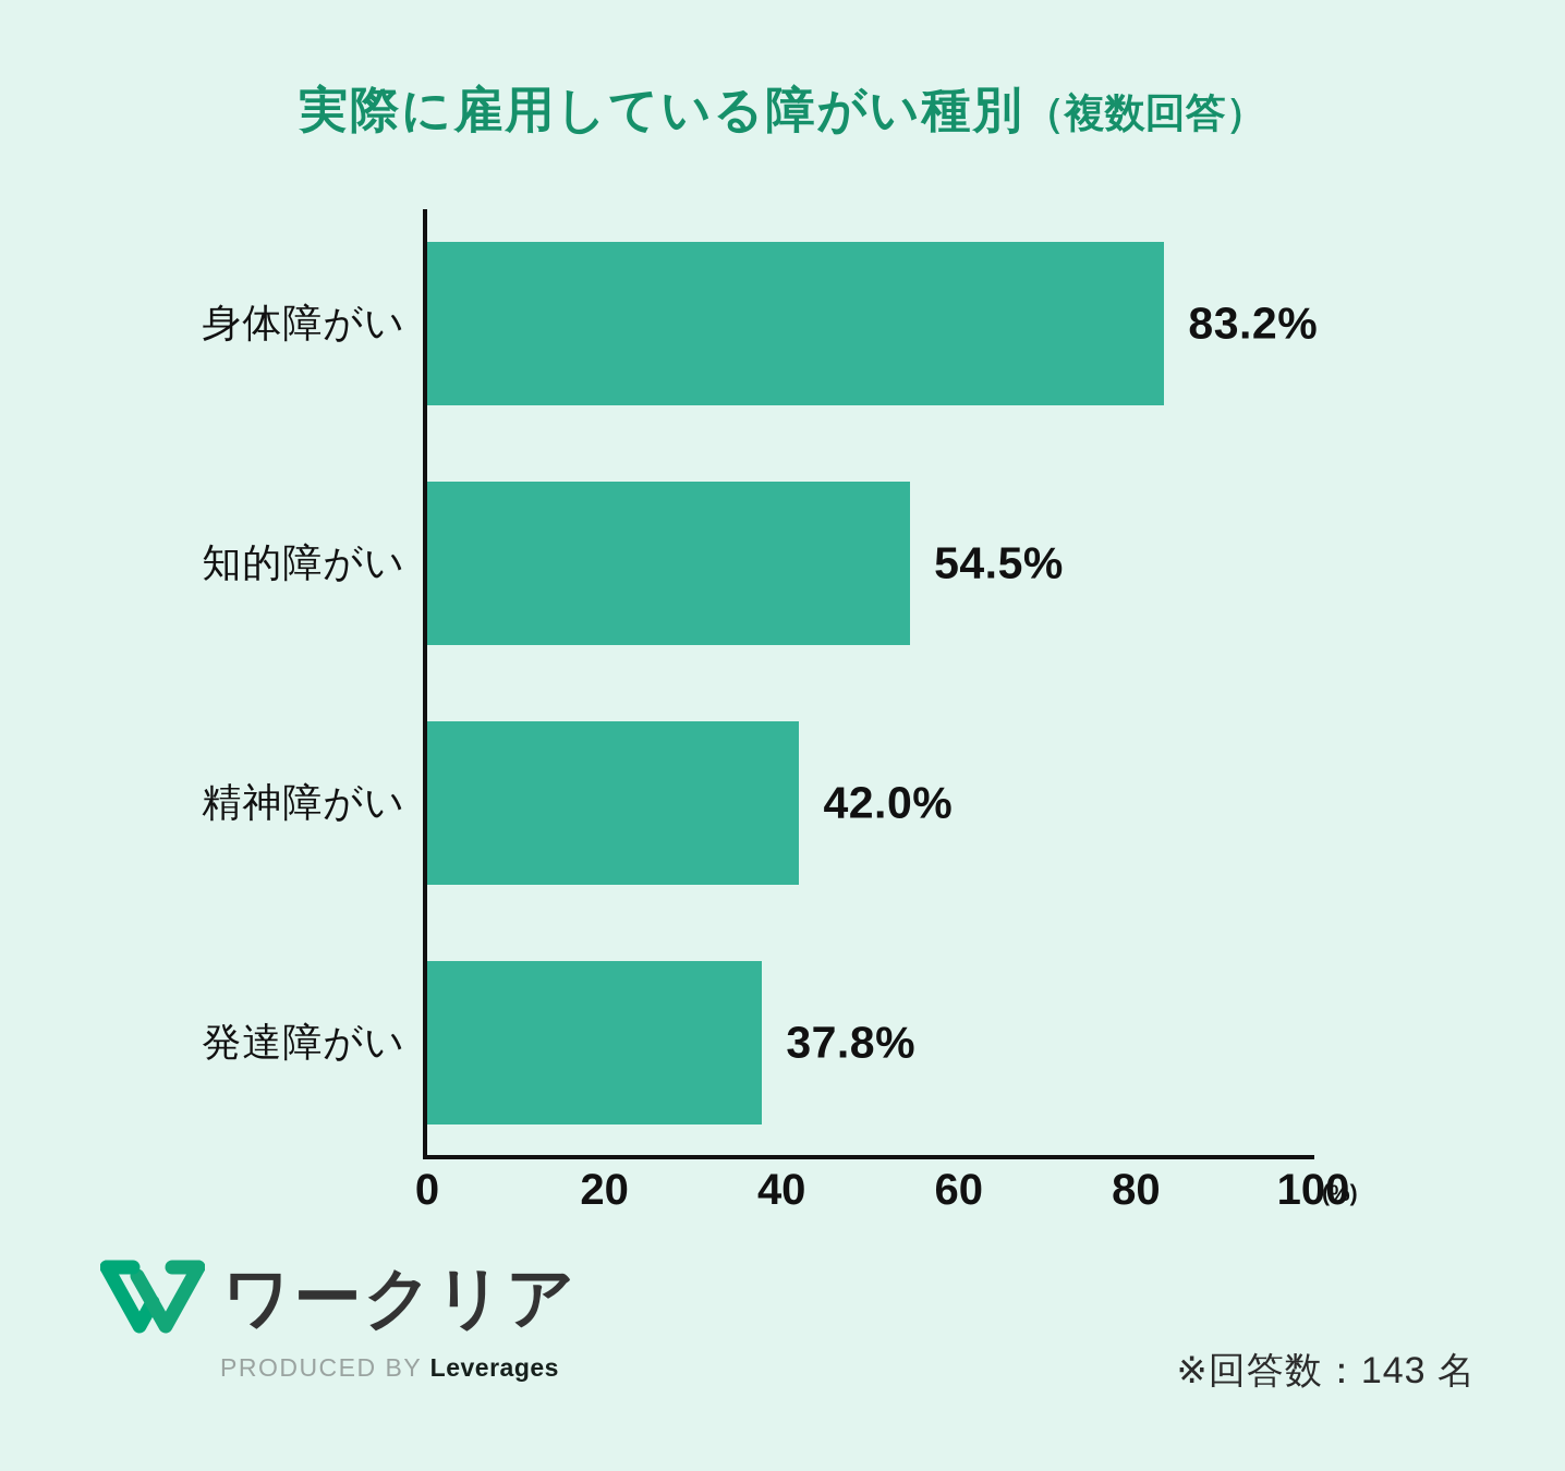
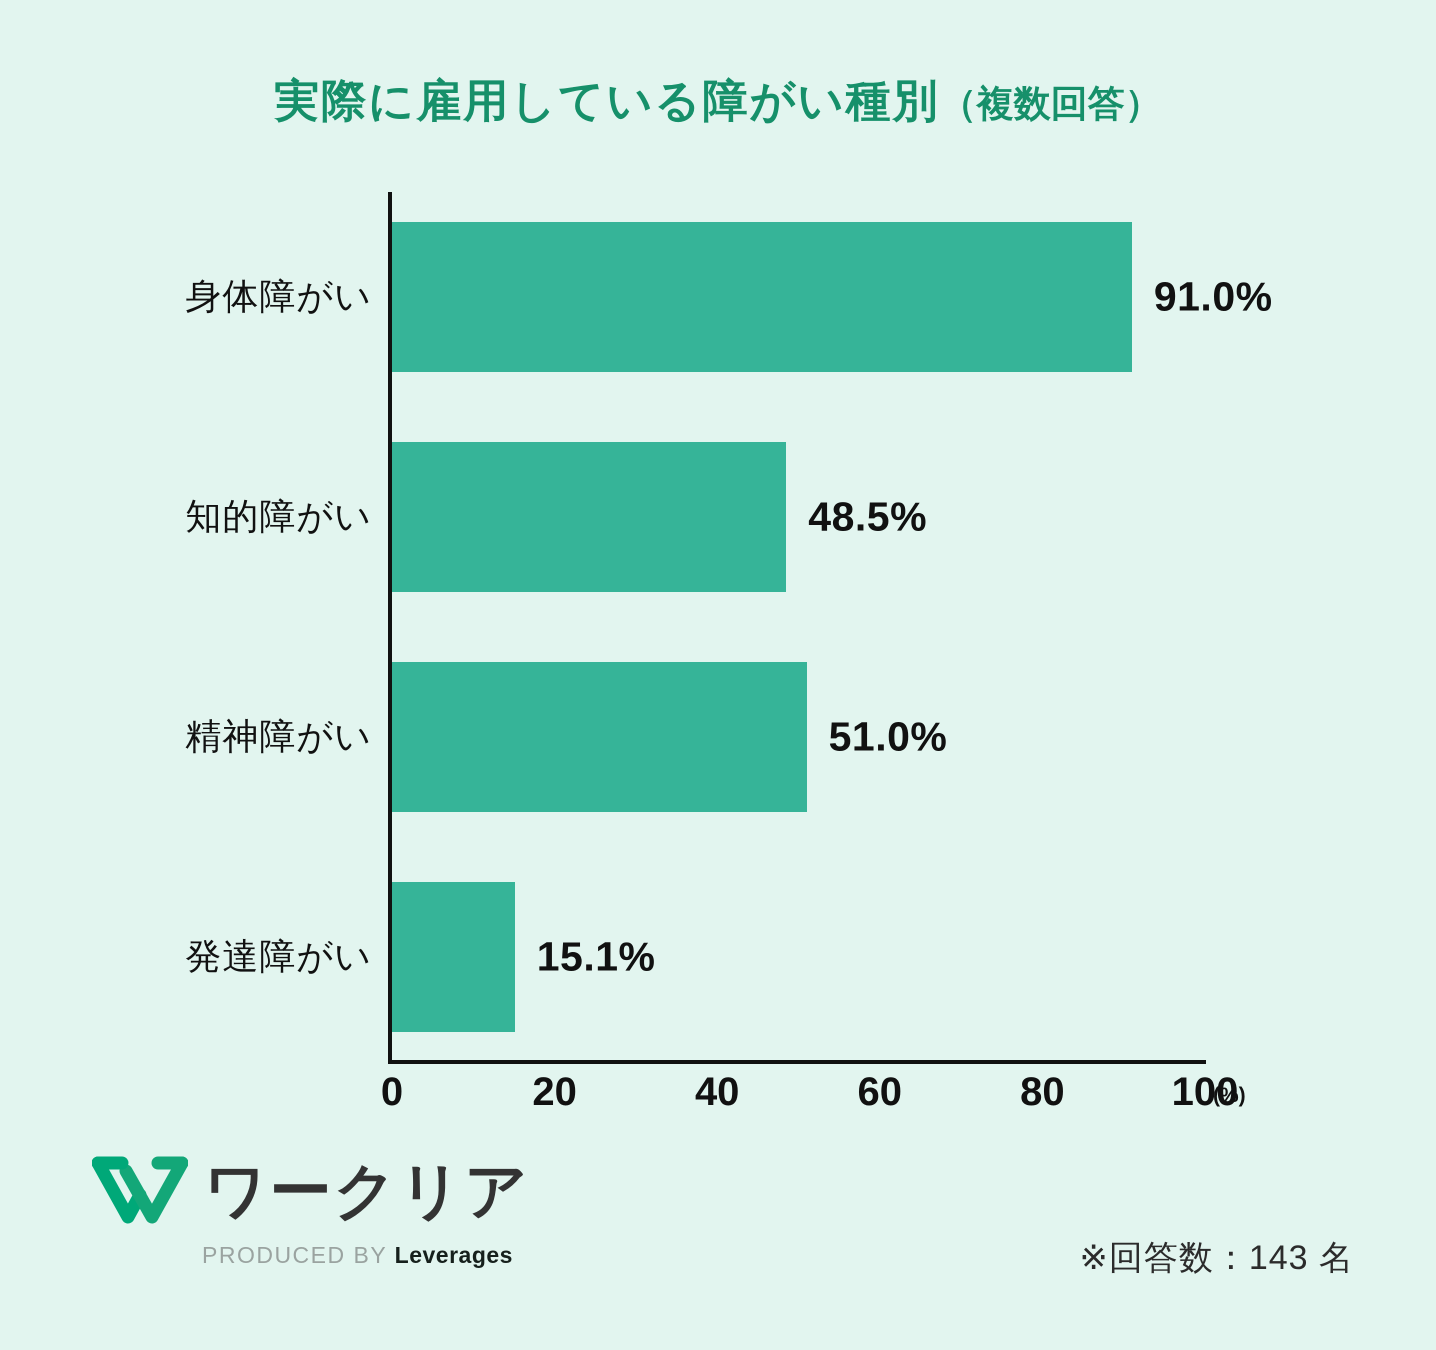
身体障がい: 83.2% -> 91.0%
知的障がい: 54.5% -> 48.5%
精神障がい: 42.0% -> 51.0%
発達障がい: 37.8% -> 15.1%
